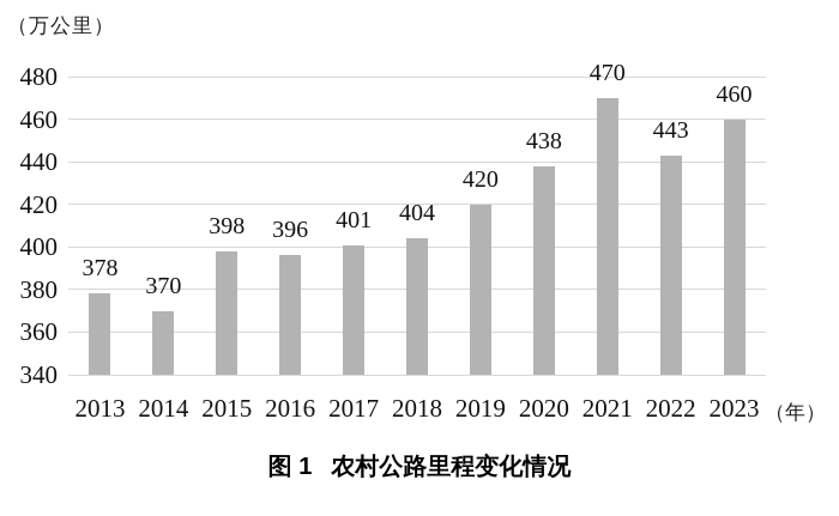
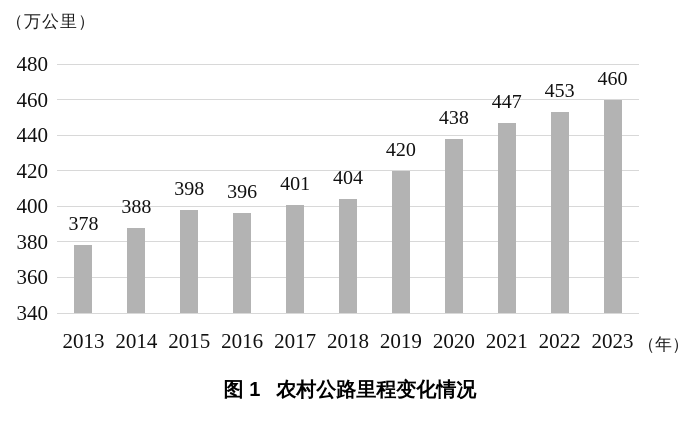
2014: 370 -> 388
2021: 470 -> 447
2022: 443 -> 453
